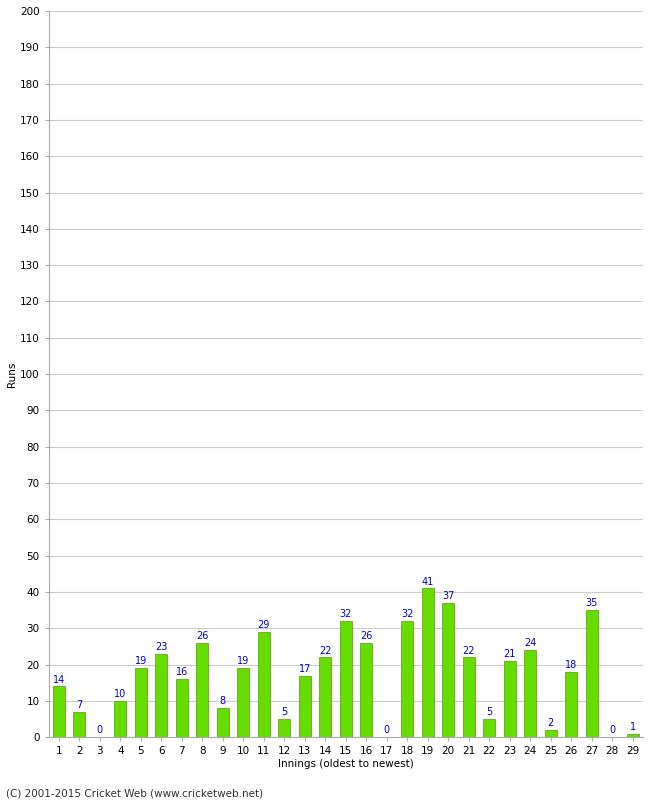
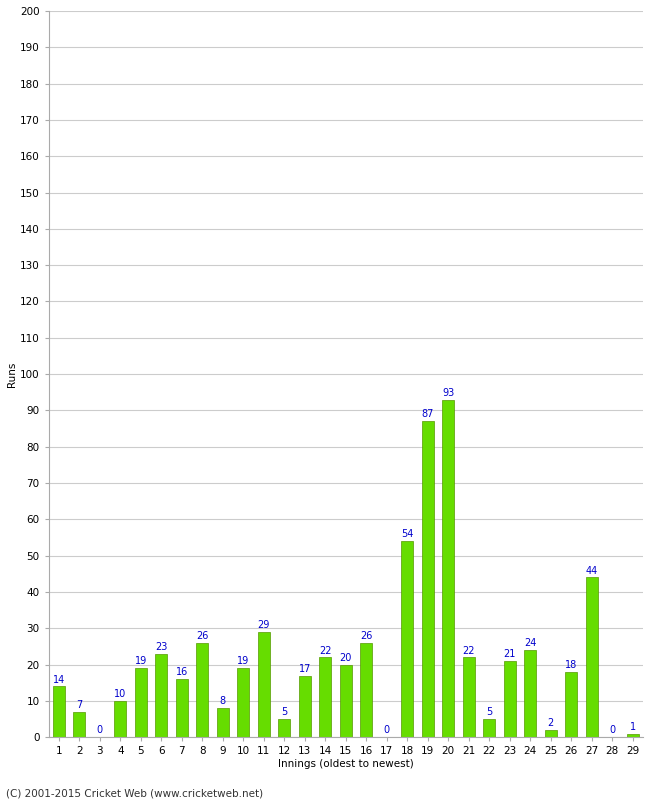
15: 32 -> 20
18: 32 -> 54
19: 41 -> 87
20: 37 -> 93
27: 35 -> 44
